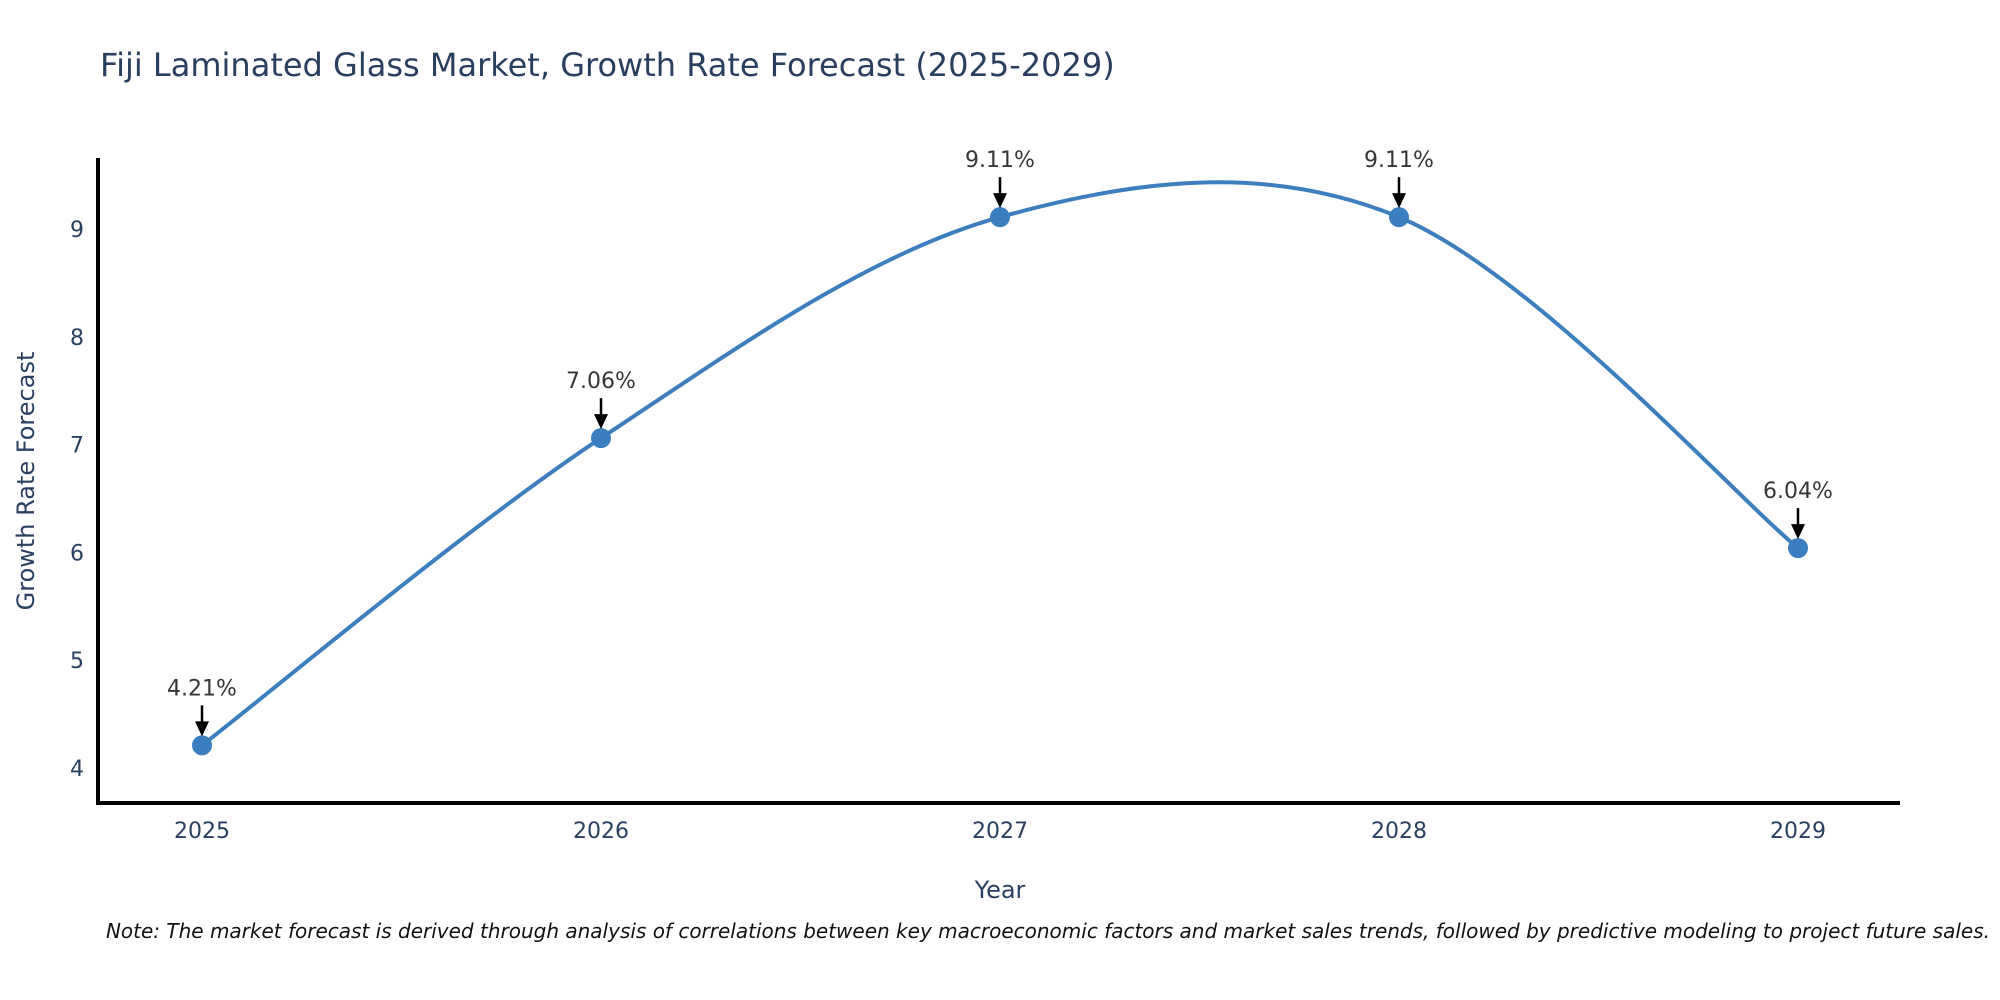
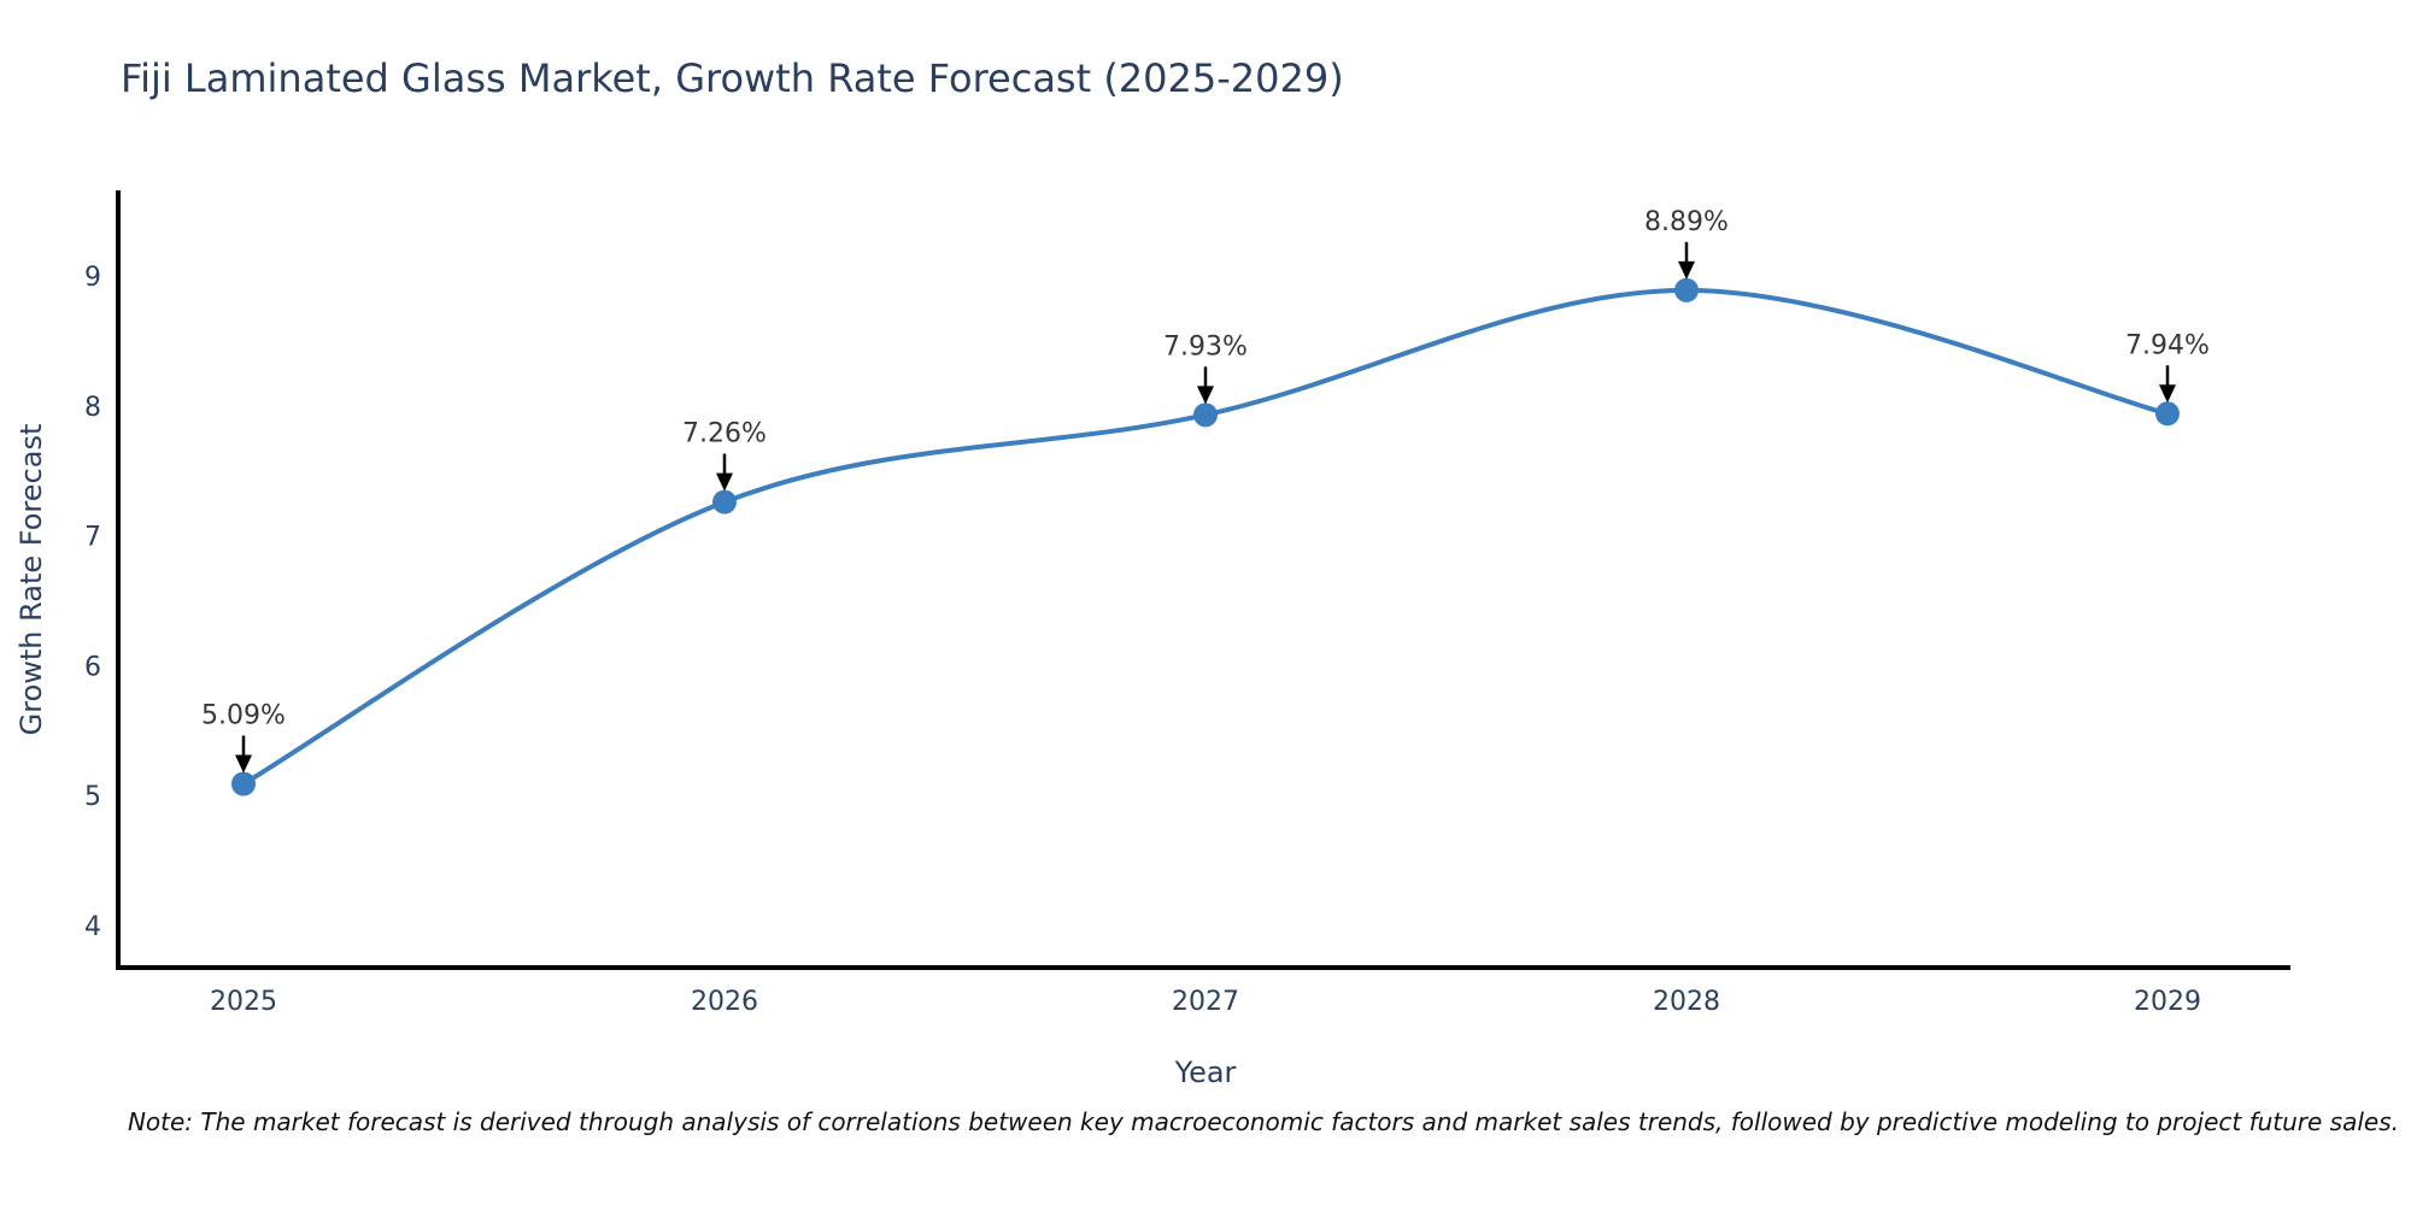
2025: 4.21% -> 5.09%
2026: 7.06% -> 7.26%
2027: 9.11% -> 7.93%
2028: 9.11% -> 8.89%
2029: 6.04% -> 7.94%
